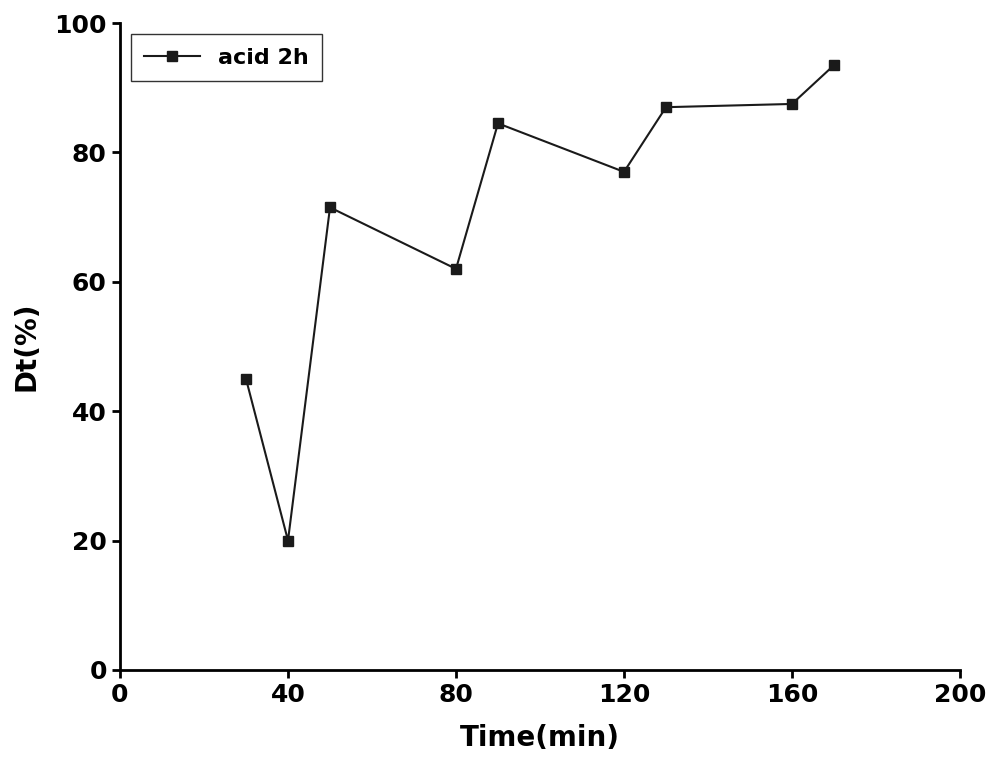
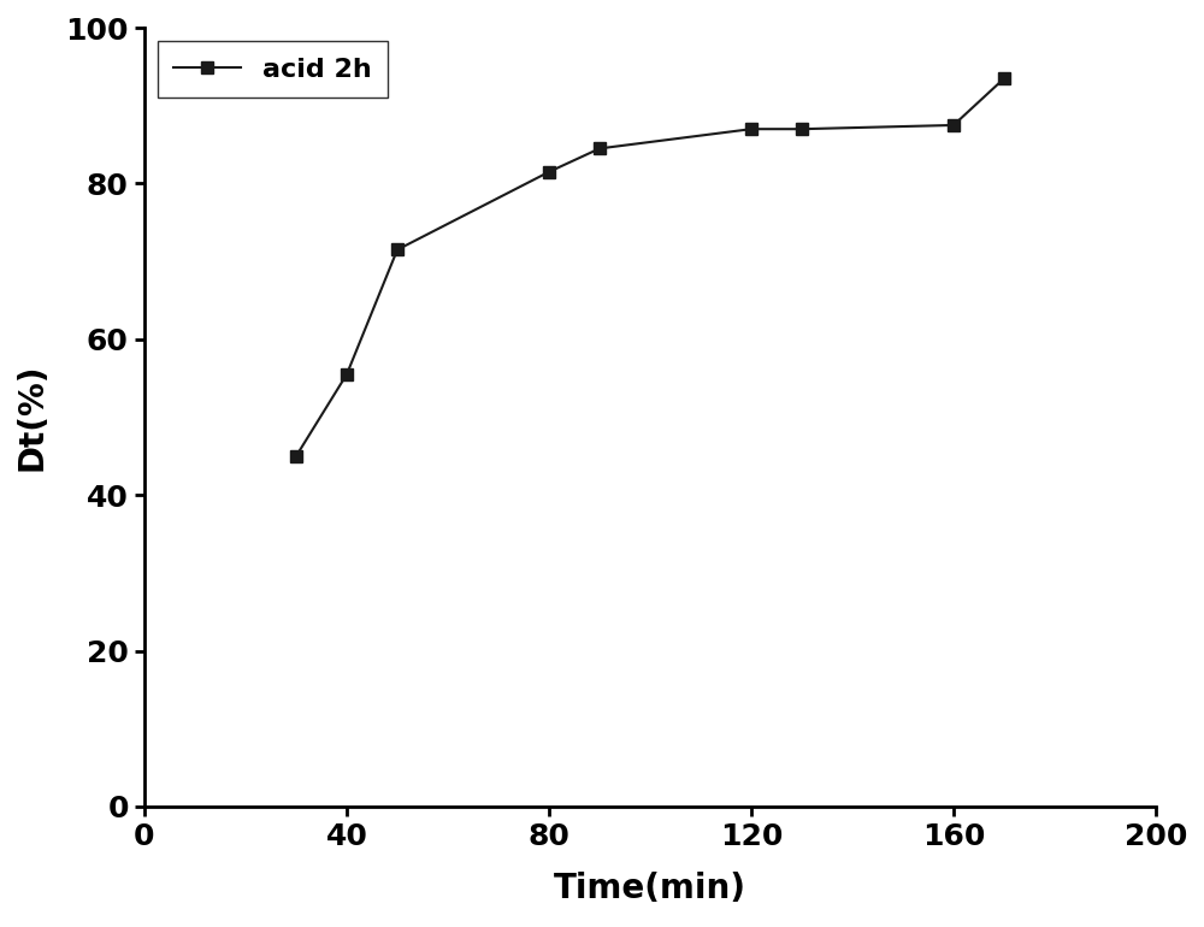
40: 20.0 -> 55.5
80: 62.0 -> 81.5
120: 77.0 -> 87.0
